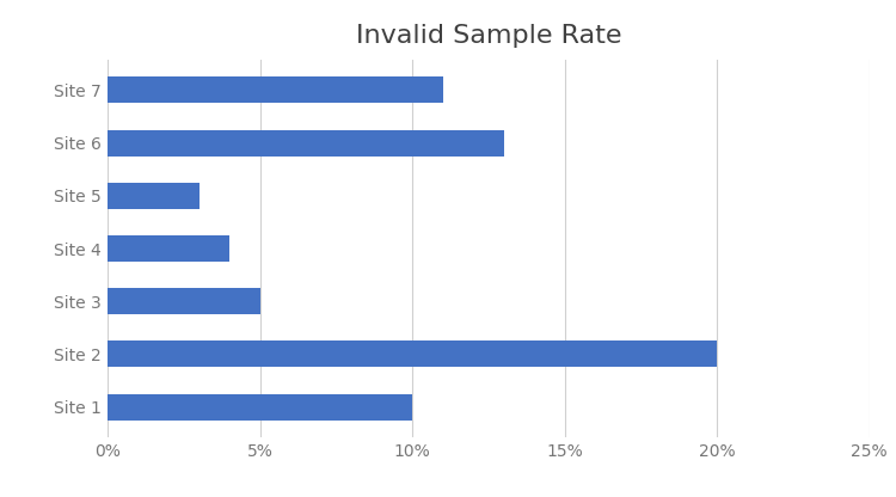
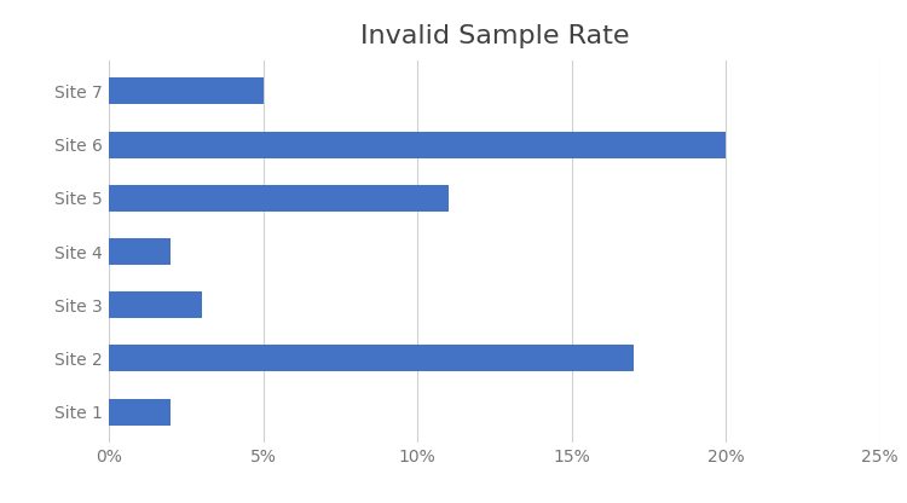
Site 7: 11% -> 5%
Site 6: 13% -> 20%
Site 5: 3% -> 11%
Site 4: 4% -> 2%
Site 3: 5% -> 3%
Site 2: 20% -> 17%
Site 1: 10% -> 2%
